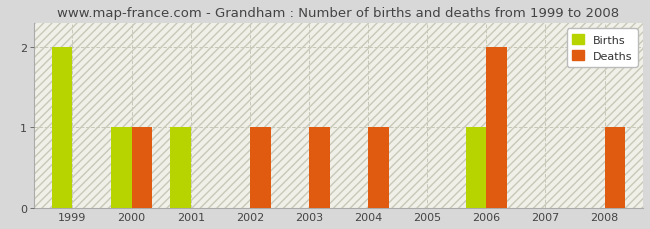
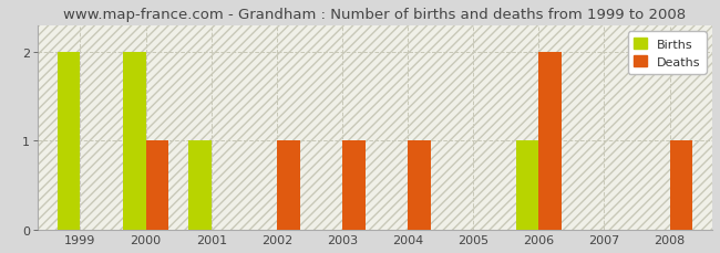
Births/2000: 1 -> 2
